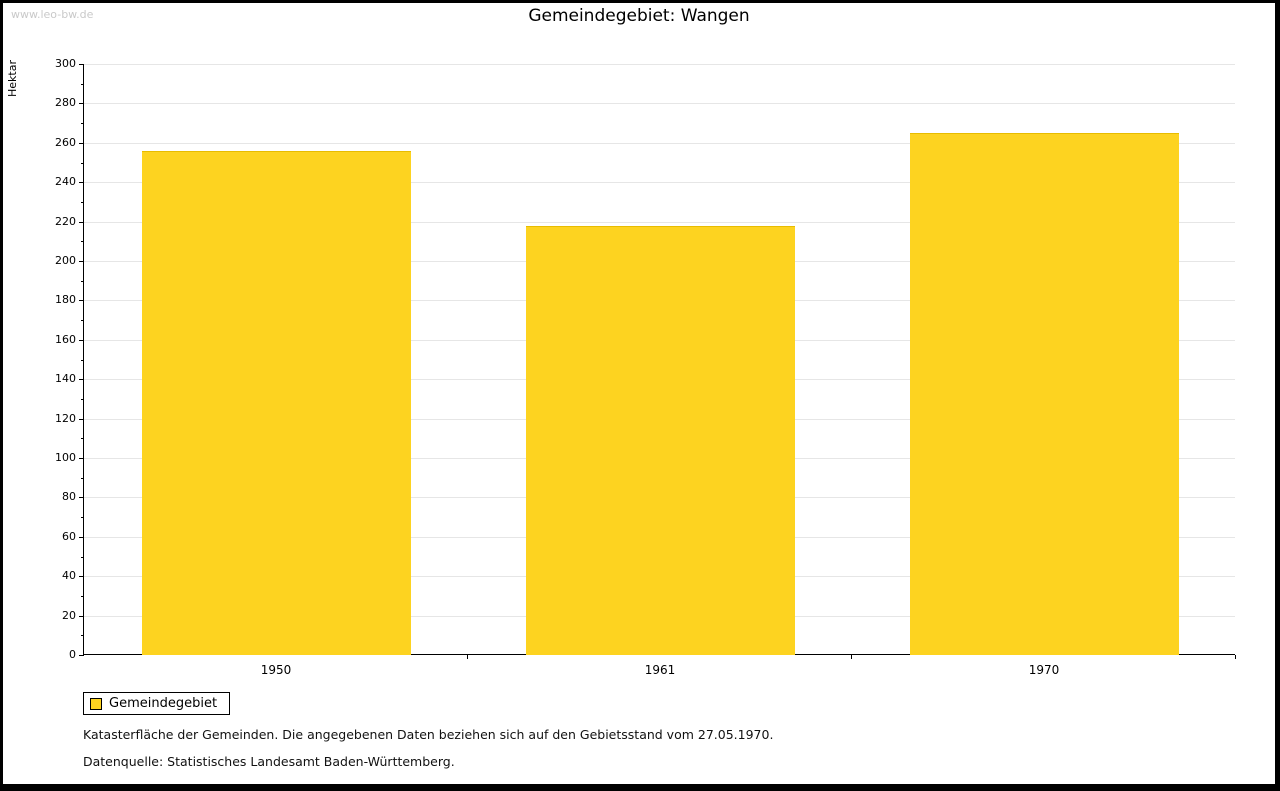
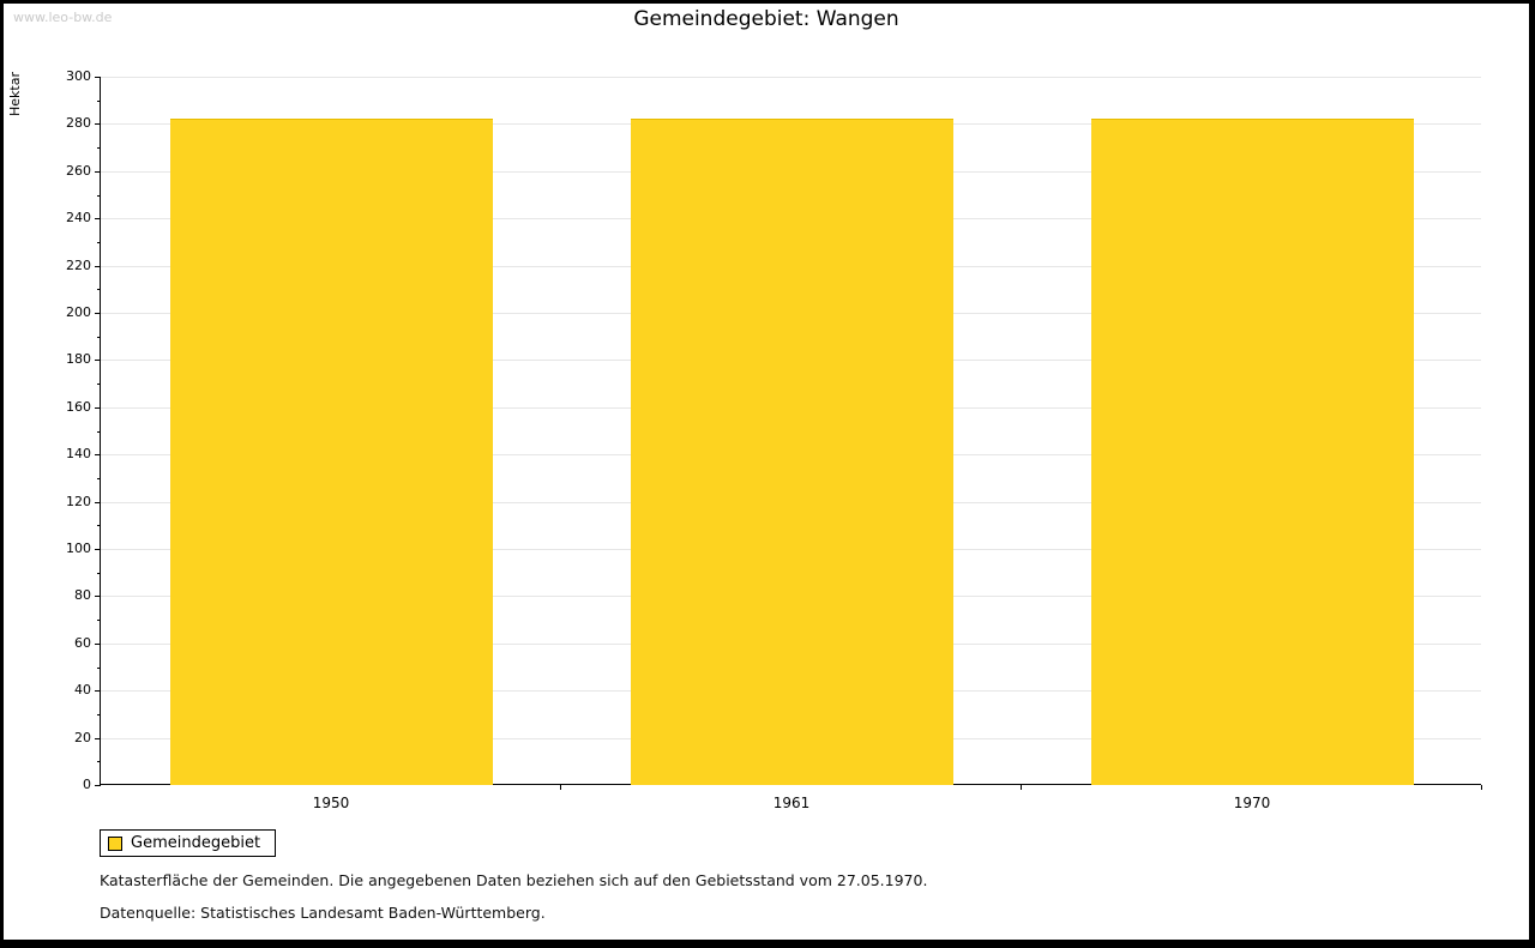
1950: 256 -> 282
1961: 218 -> 282
1970: 265 -> 282
